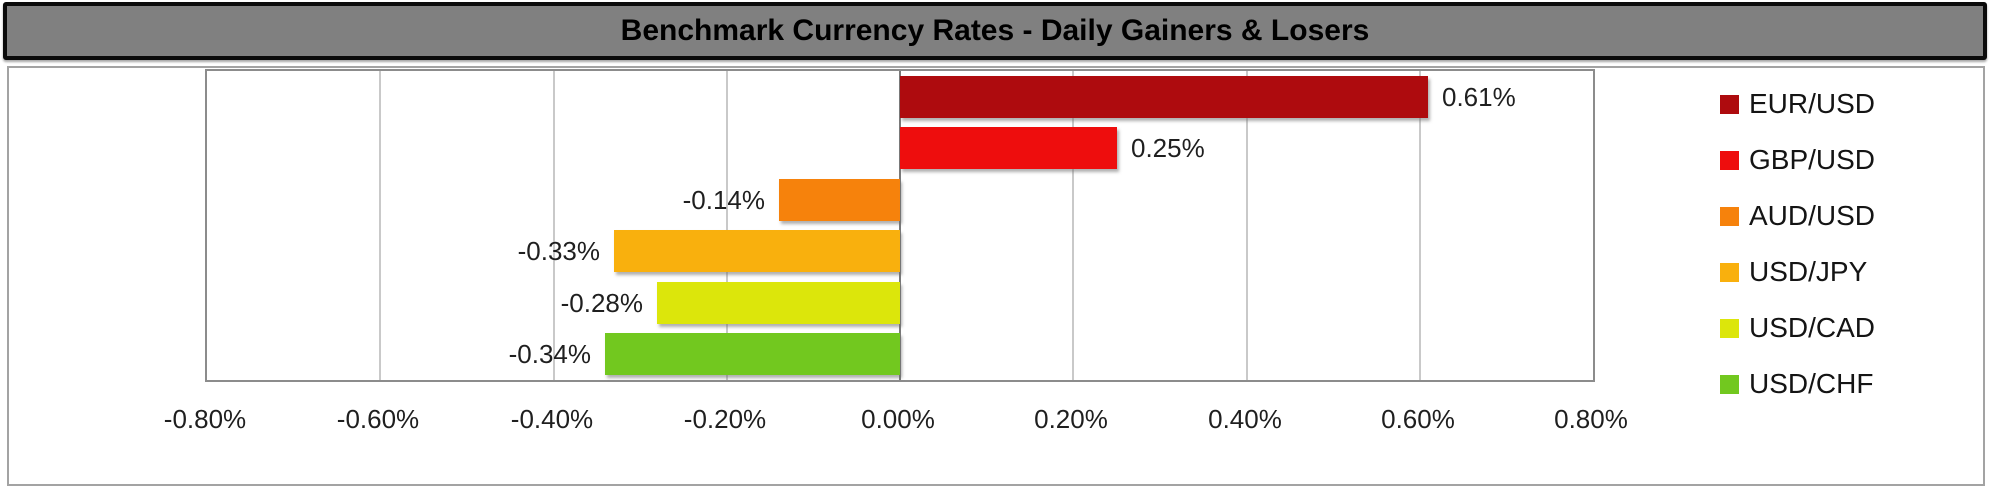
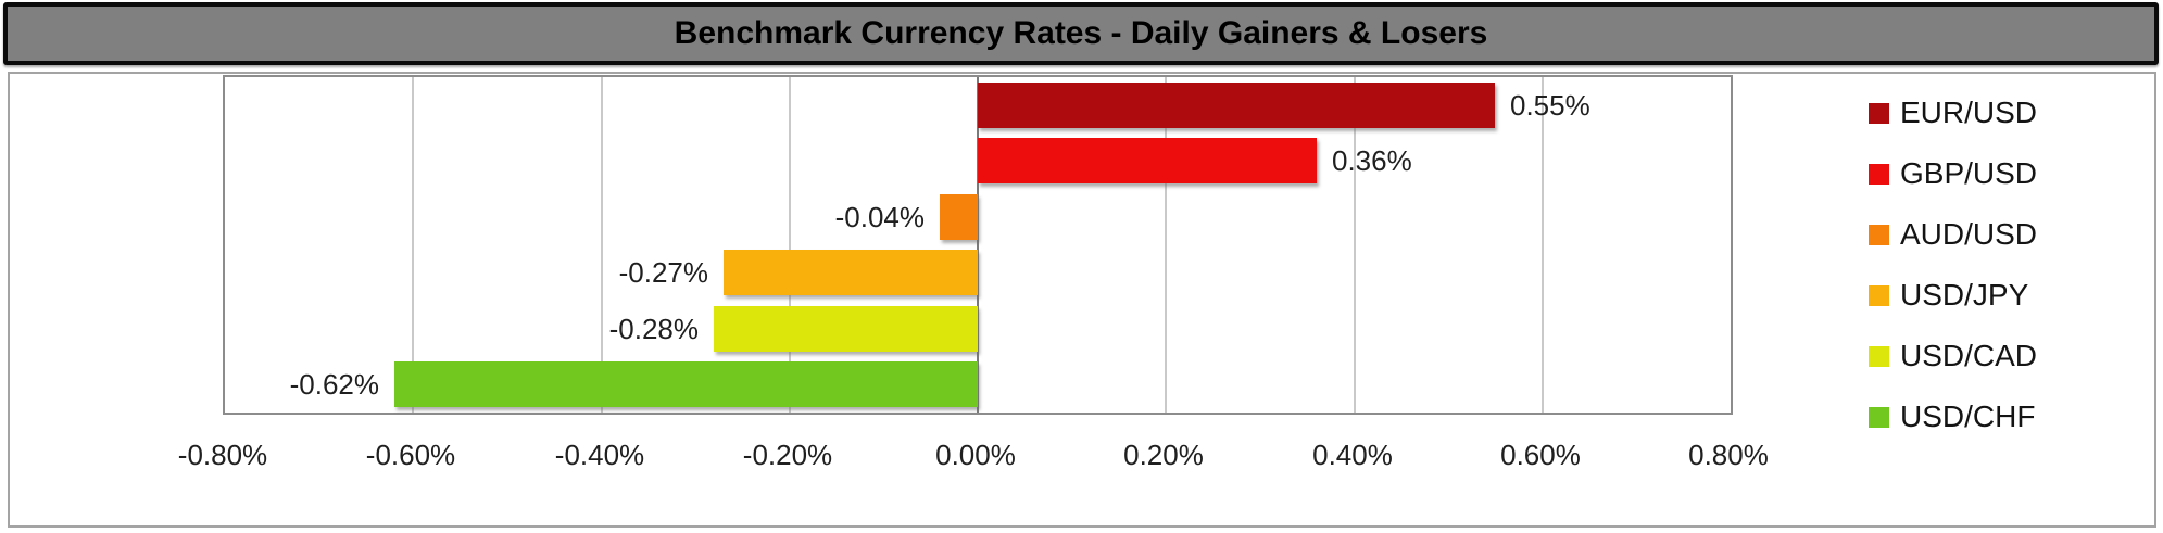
EUR/USD: 0.61% -> 0.55%
GBP/USD: 0.25% -> 0.36%
AUD/USD: -0.14% -> -0.04%
USD/JPY: -0.33% -> -0.27%
USD/CHF: -0.34% -> -0.62%
